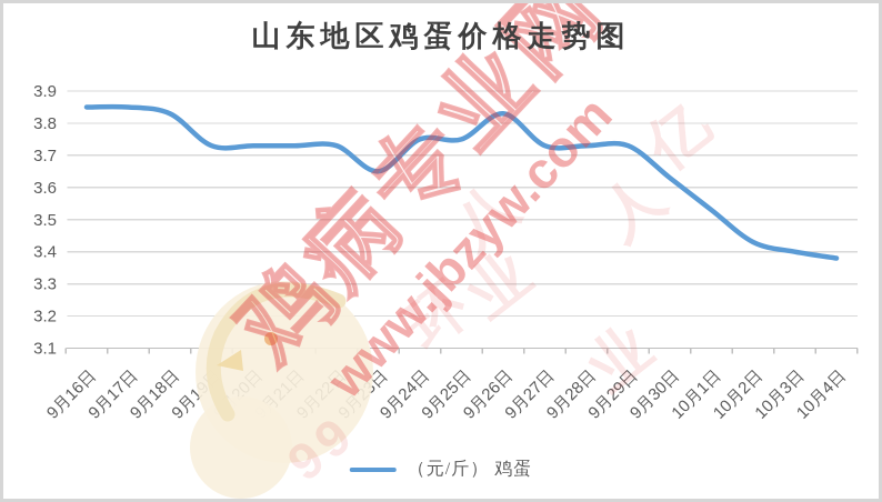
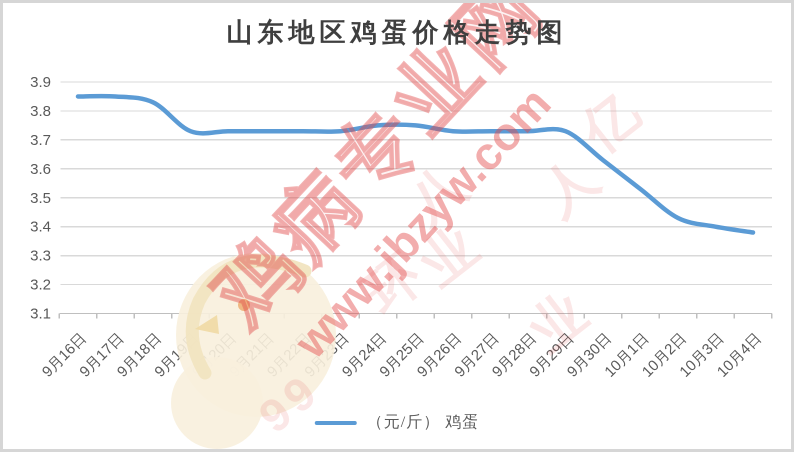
9月23日: 3.65 -> 3.73
9月26日: 3.83 -> 3.73
